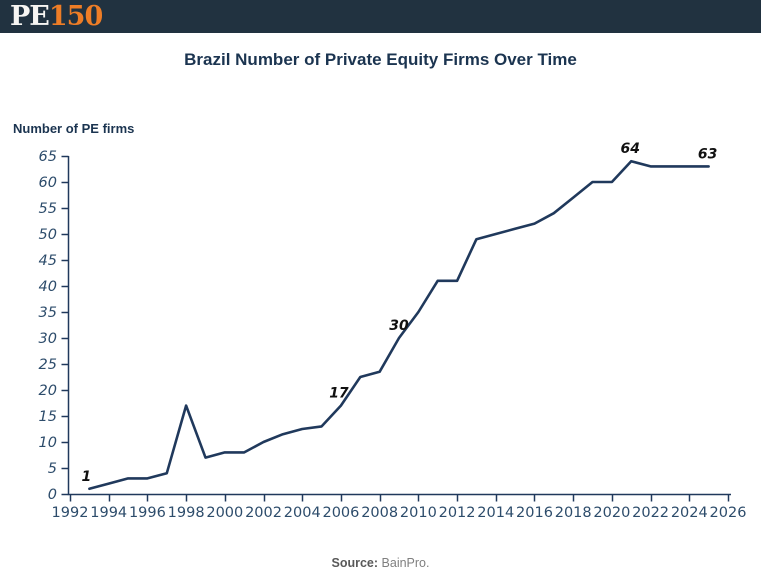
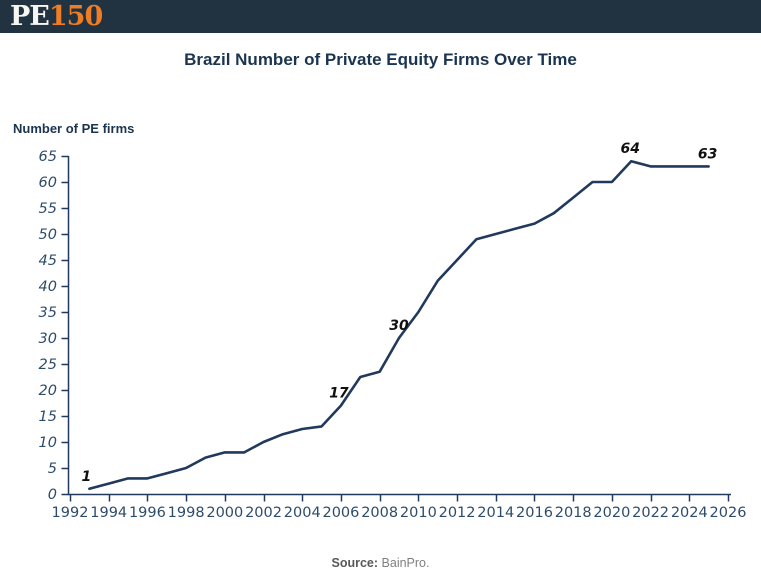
1998: 17 -> 5
2012: 41 -> 45
